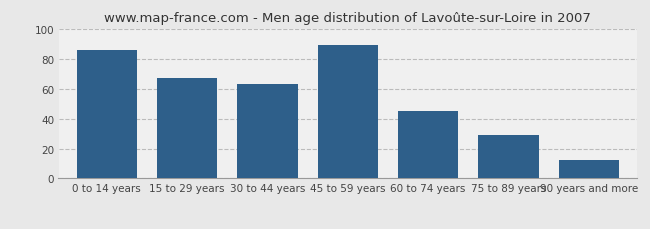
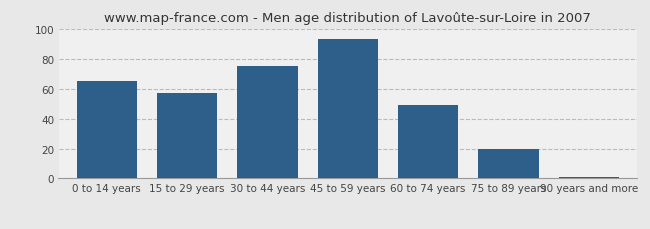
0 to 14 years: 86 -> 65
15 to 29 years: 67 -> 57
30 to 44 years: 63 -> 75
45 to 59 years: 89 -> 93
60 to 74 years: 45 -> 49
75 to 89 years: 29 -> 20
90 years and more: 12 -> 1
